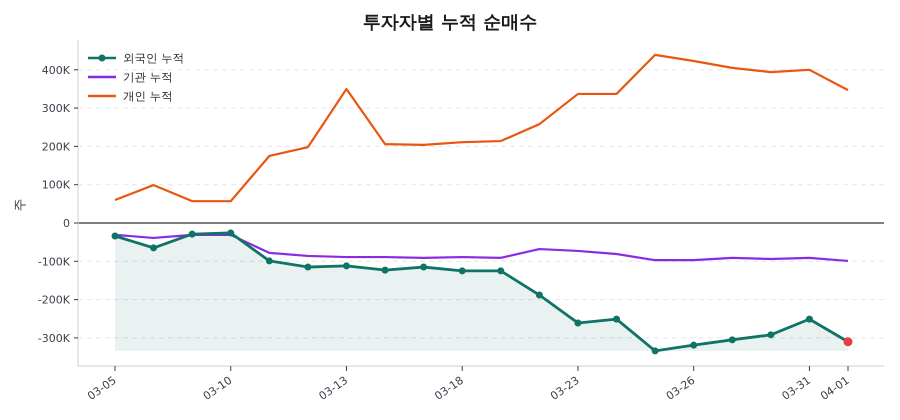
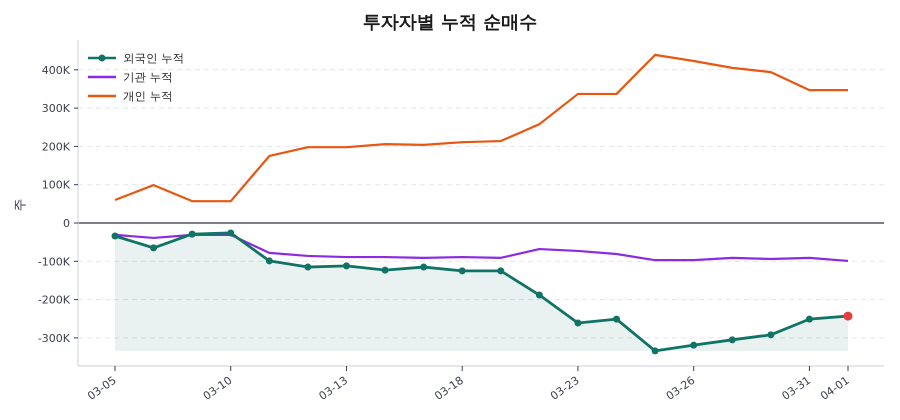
개인 누적/03-13: 350K -> 200K
개인 누적/03-31: 400K -> 350K
외국인 누적/04-01: -310K -> -240K
